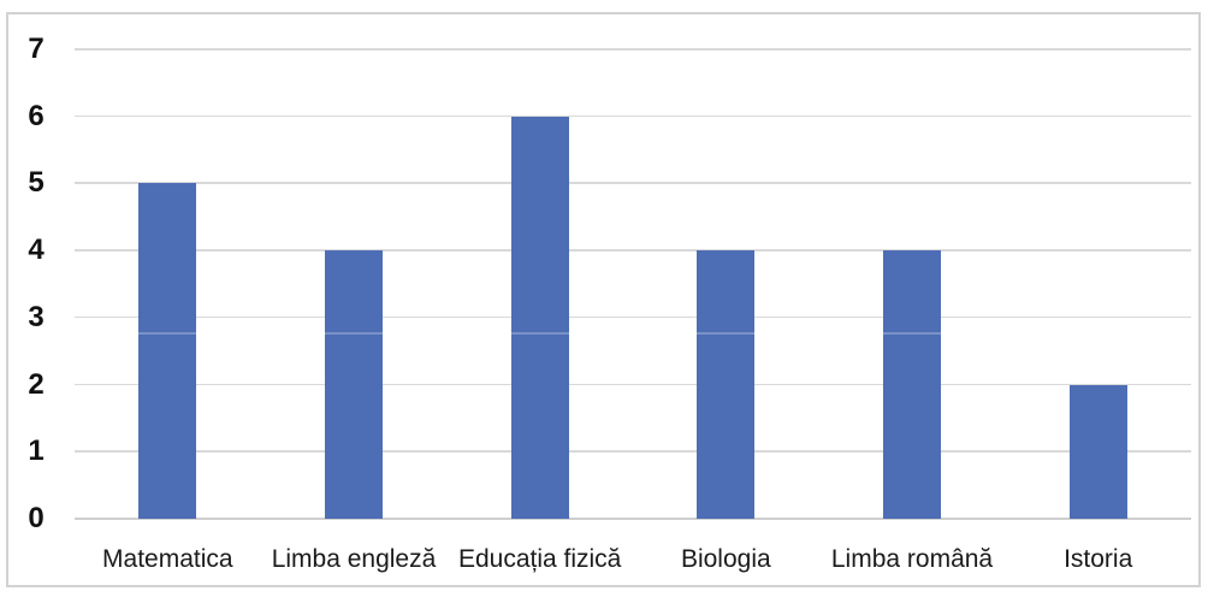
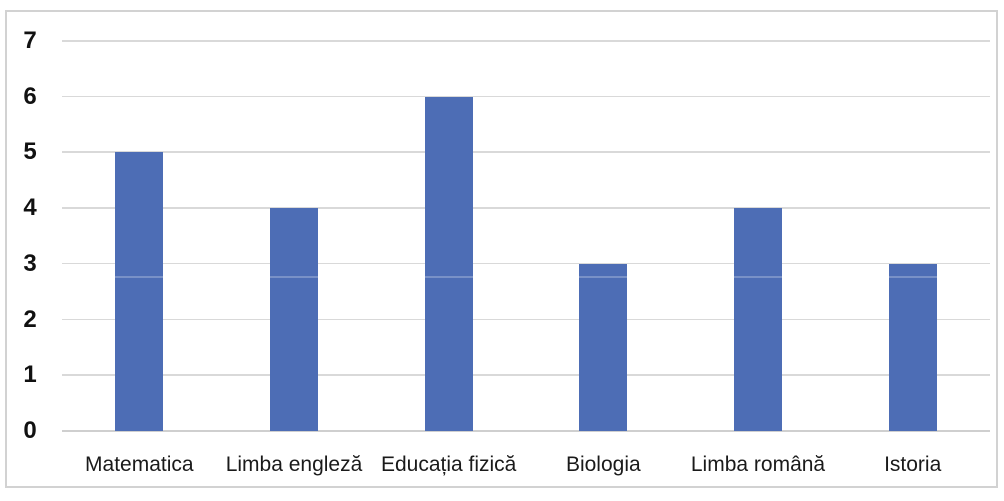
Biologia: 4 -> 3
Istoria: 2 -> 3
